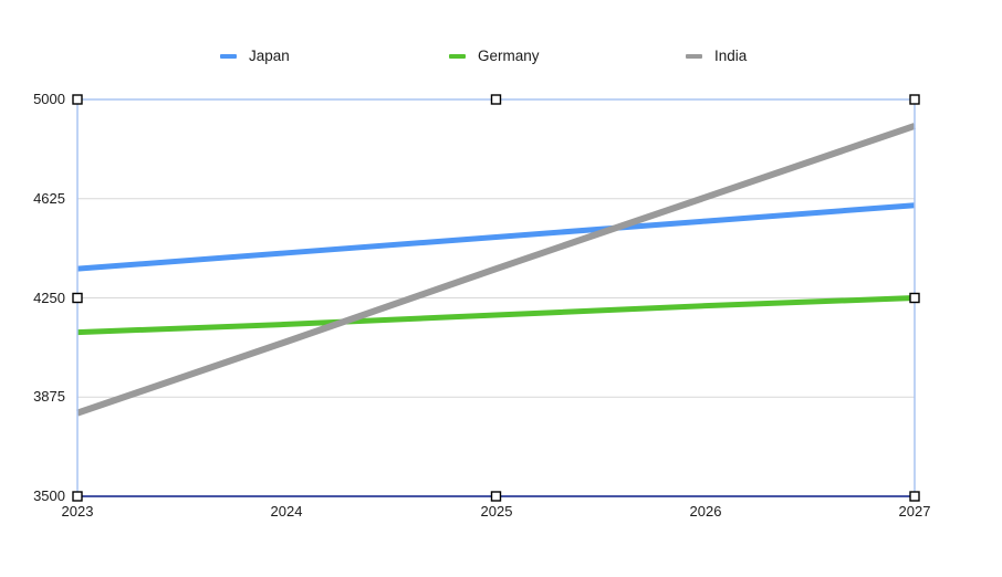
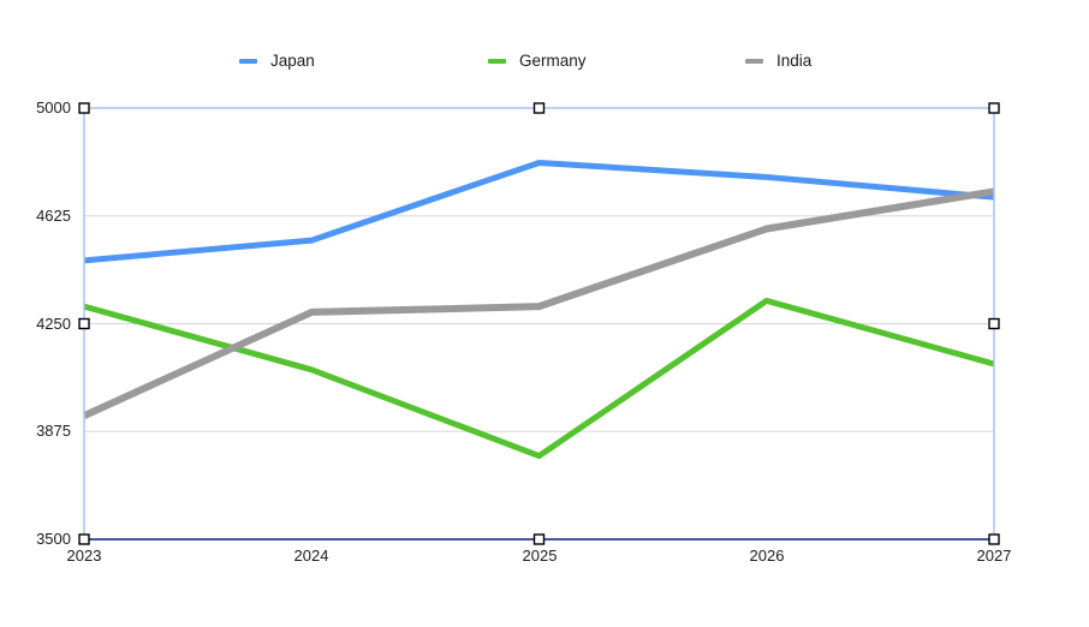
Japan/2023: 4360 -> 4470
Germany/2023: 4120 -> 4310
India/2023: 3820 -> 3930
Japan/2024: 4420 -> 4540
Germany/2024: 4150 -> 4090
India/2024: 4080 -> 4290
Japan/2025: 4480 -> 4810
Germany/2025: 4180 -> 3790
India/2025: 4360 -> 4310
Japan/2026: 4540 -> 4760
Germany/2026: 4220 -> 4330
India/2026: 4630 -> 4580
Japan/2027: 4600 -> 4690
Germany/2027: 4250 -> 4110
India/2027: 4900 -> 4710
